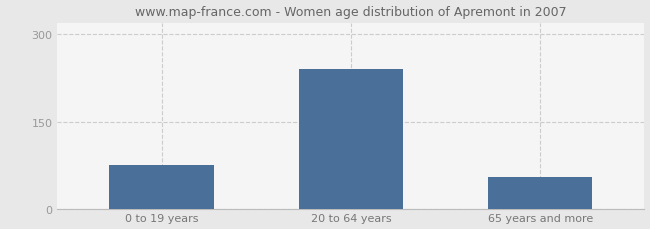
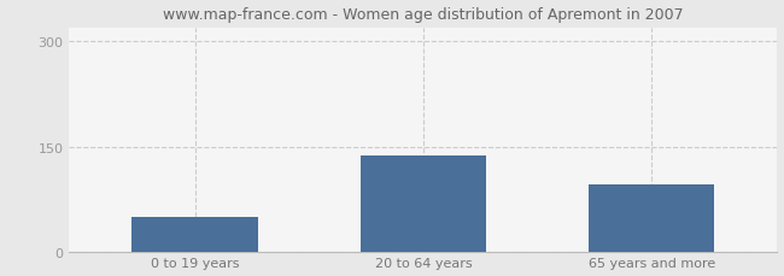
0 to 19 years: 75 -> 50
20 to 64 years: 240 -> 138
65 years and more: 55 -> 96
